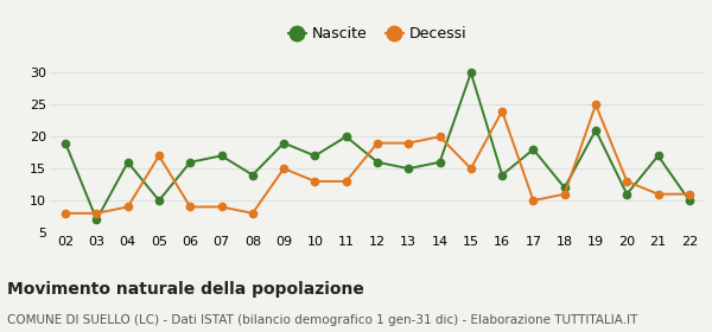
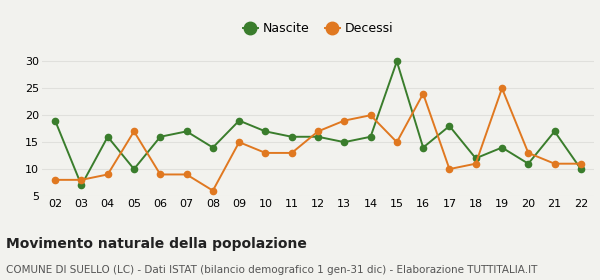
Decessi/08: 8 -> 6
Nascite/11: 20 -> 16
Decessi/12: 19 -> 17
Nascite/19: 21 -> 14
